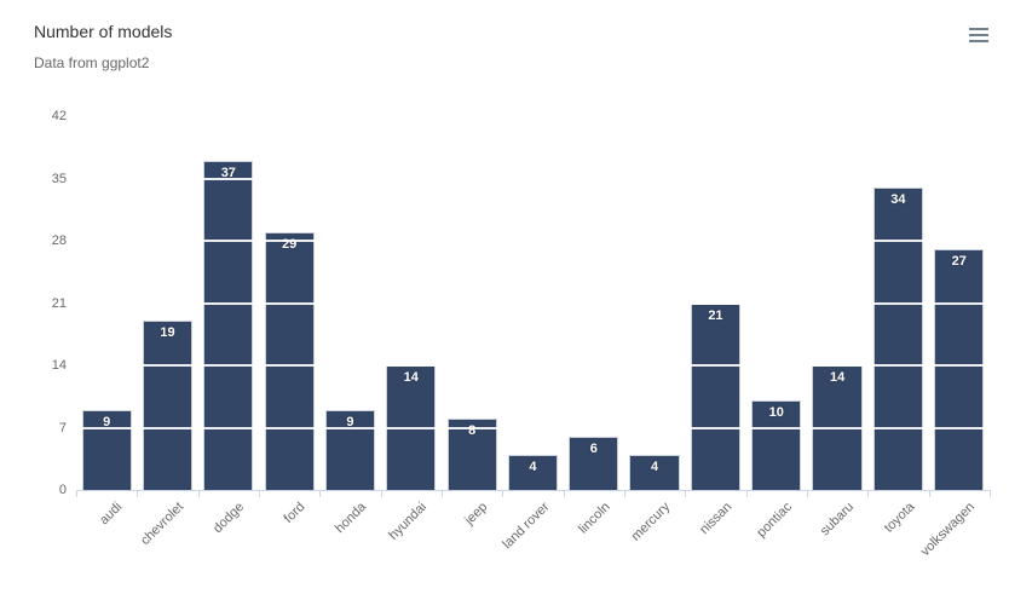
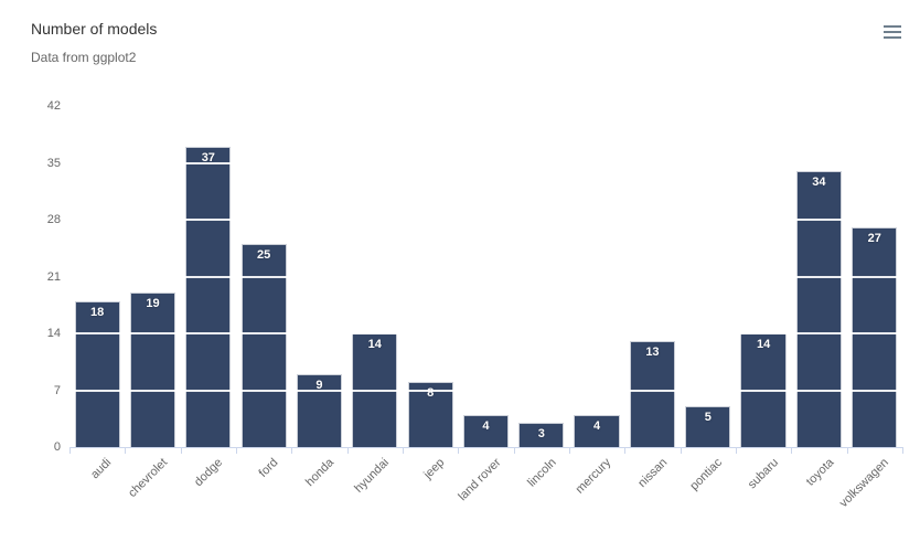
audi: 9 -> 18
ford: 29 -> 25
lincoln: 6 -> 3
nissan: 21 -> 13
pontiac: 10 -> 5
